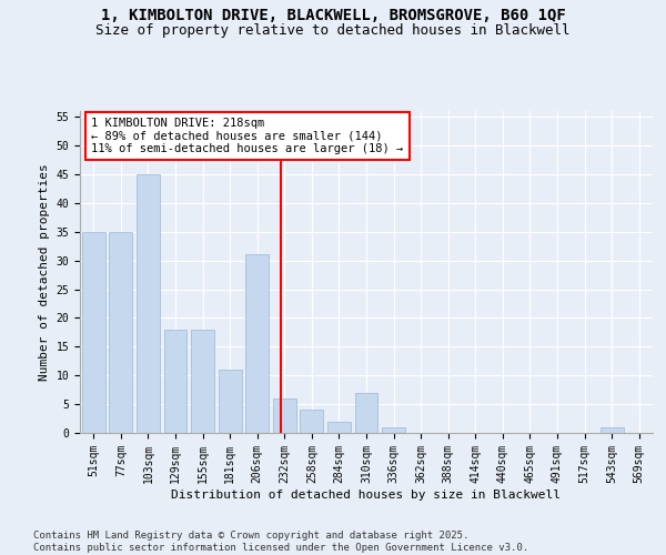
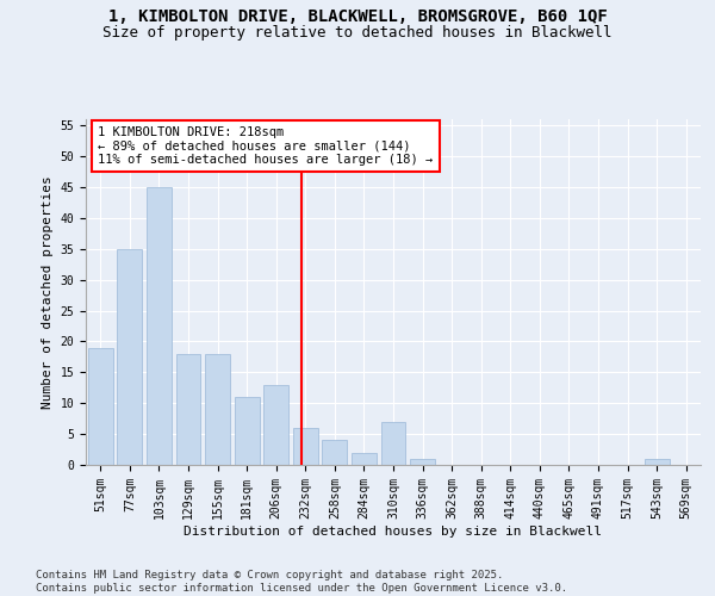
51sqm: 35 -> 19
206sqm: 31 -> 13
